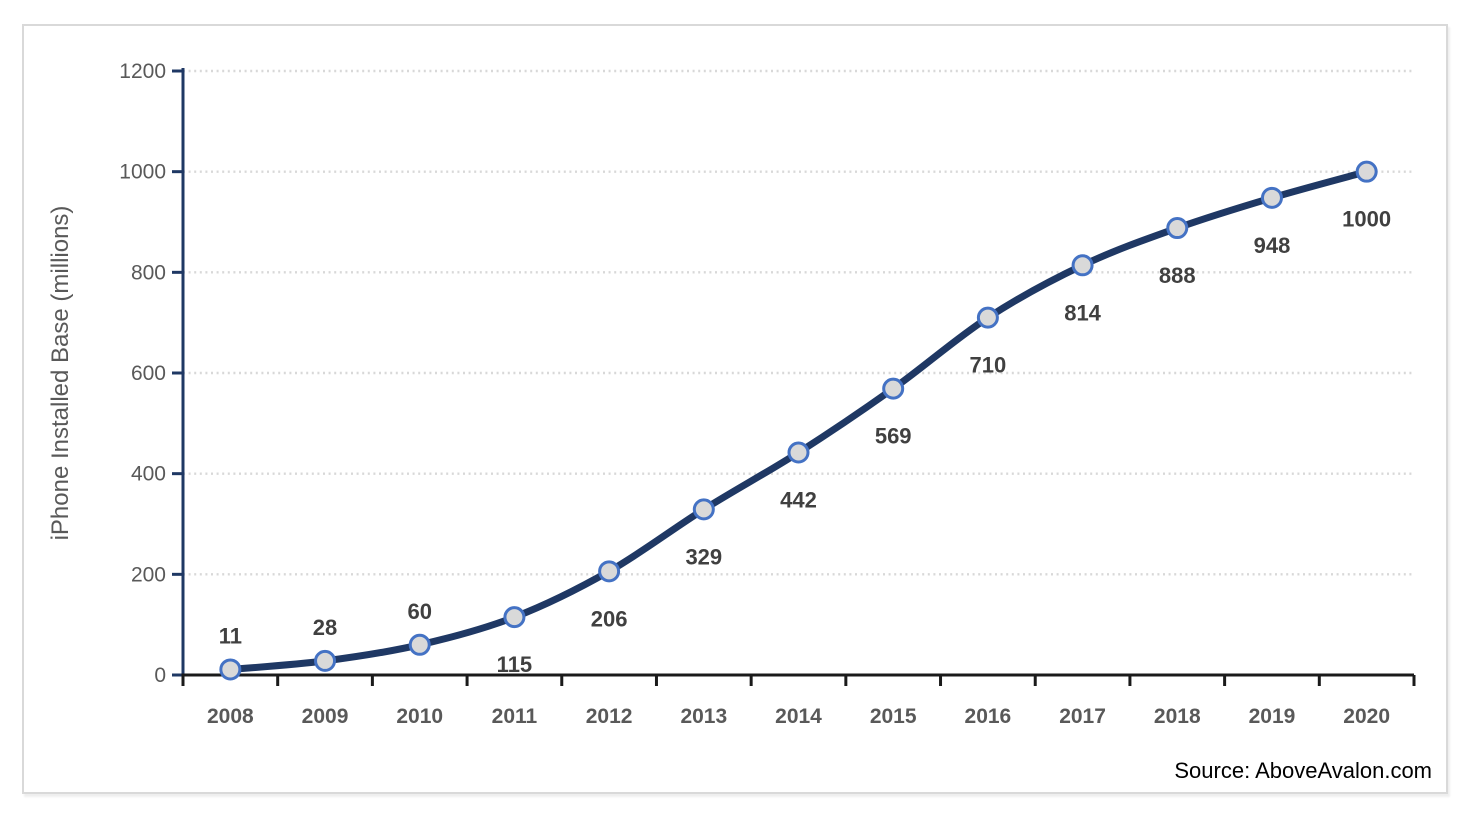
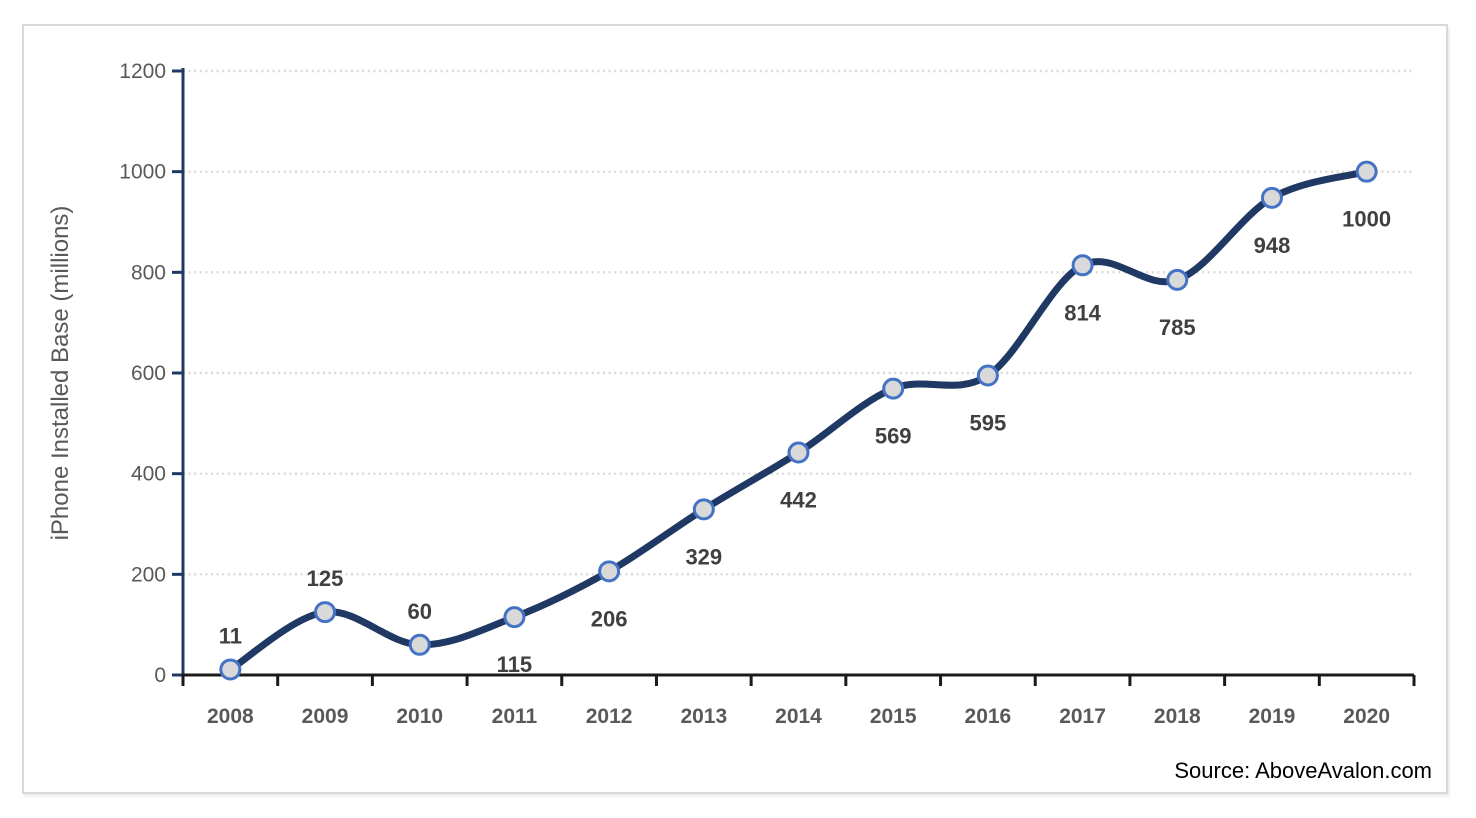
2009: 28 -> 125
2016: 710 -> 595
2018: 888 -> 785
